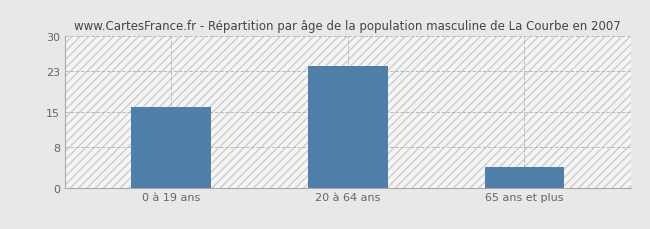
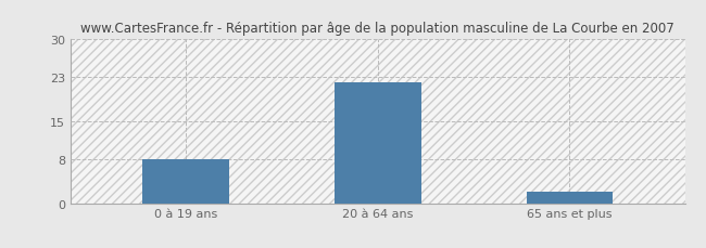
0 à 19 ans: 16 -> 8
20 à 64 ans: 24 -> 22
65 ans et plus: 4 -> 2
